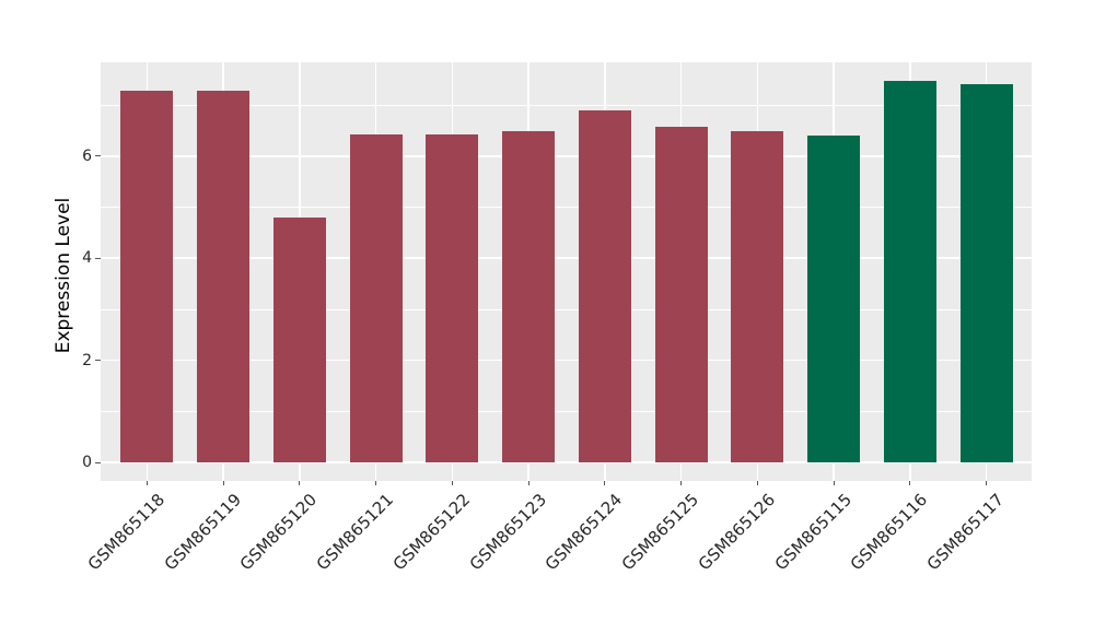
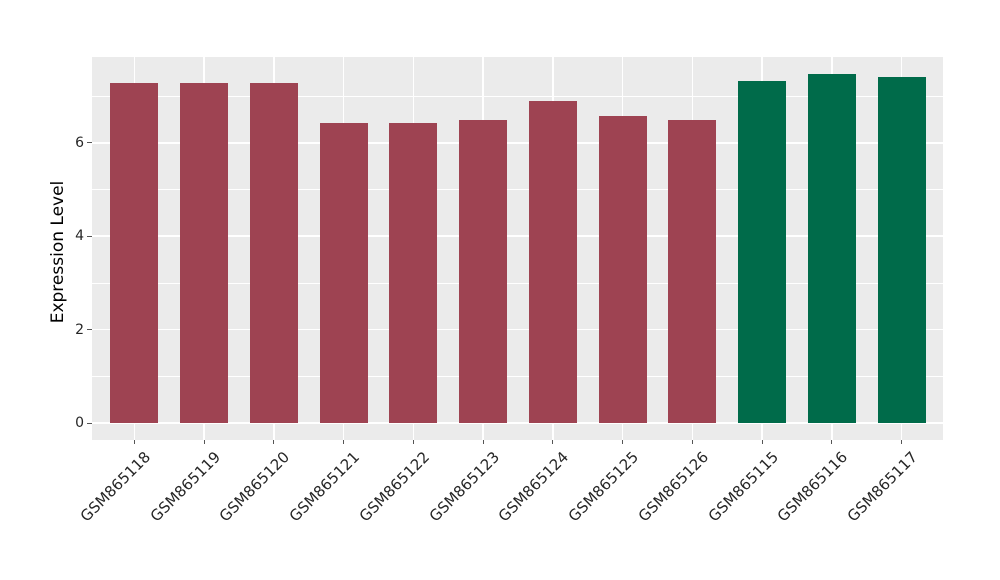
GSM865120: 4.8 -> 7.3
GSM865115: 6.4 -> 7.3
